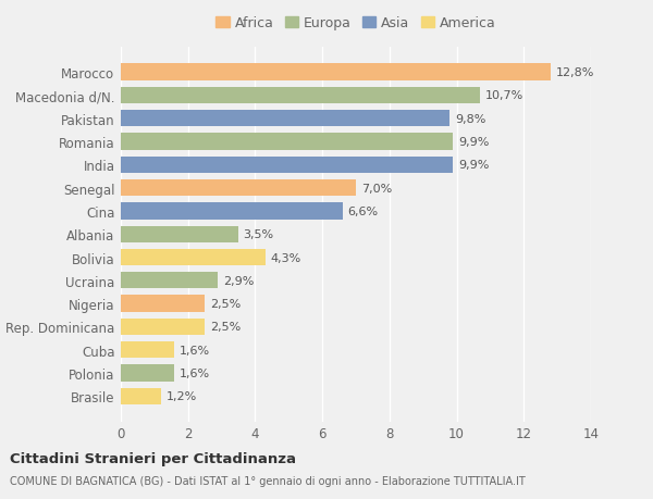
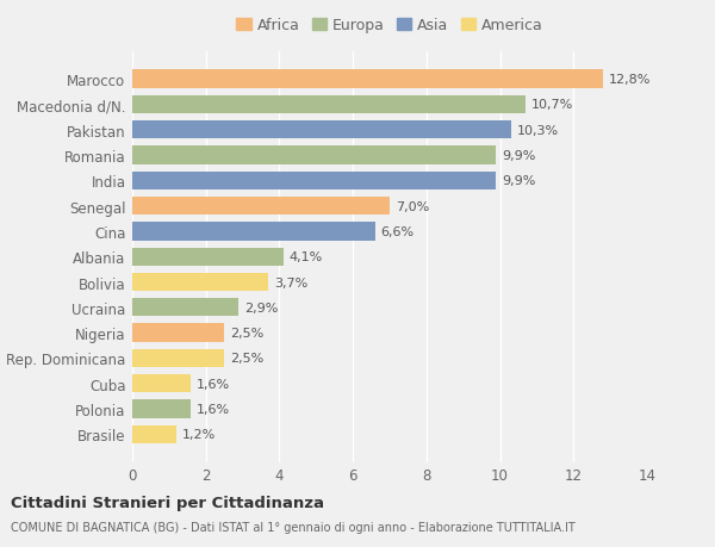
Pakistan: 9,8% -> 10,3%
Albania: 3,5% -> 4,1%
Bolivia: 4,3% -> 3,7%
